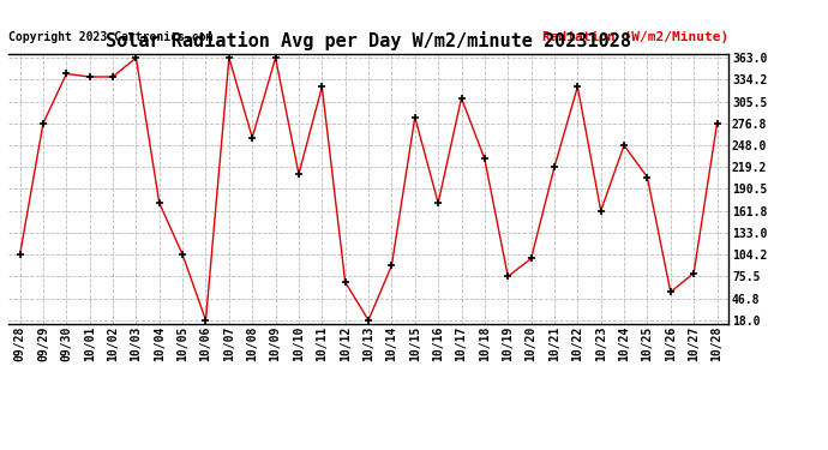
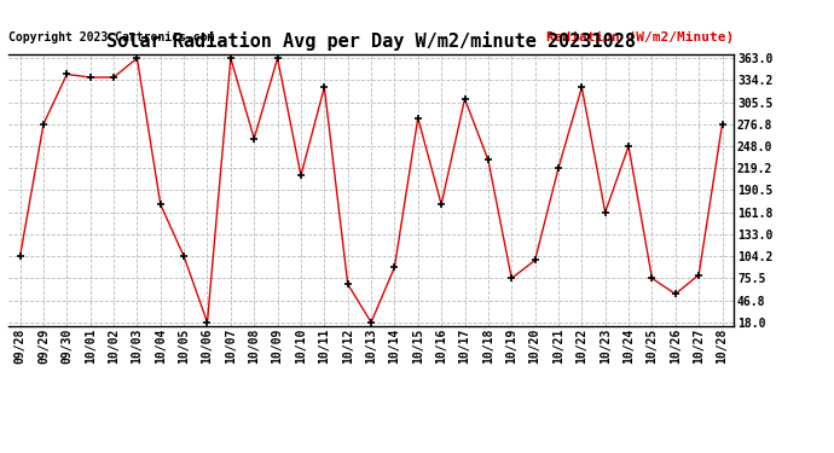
10/25: 206 -> 76
